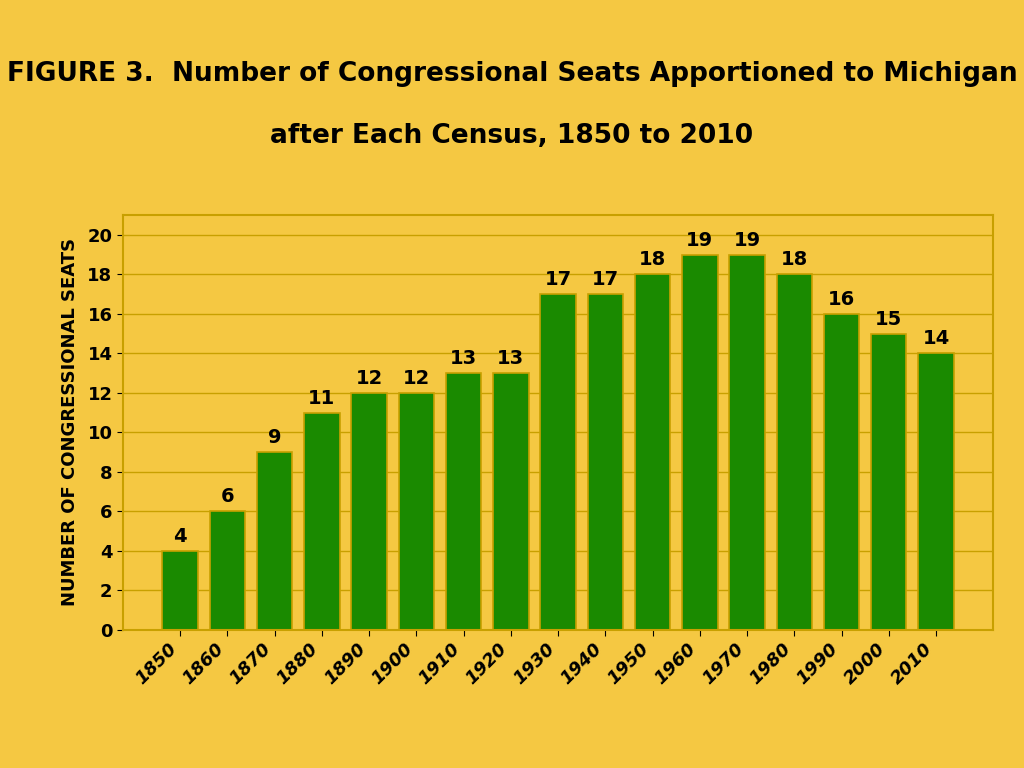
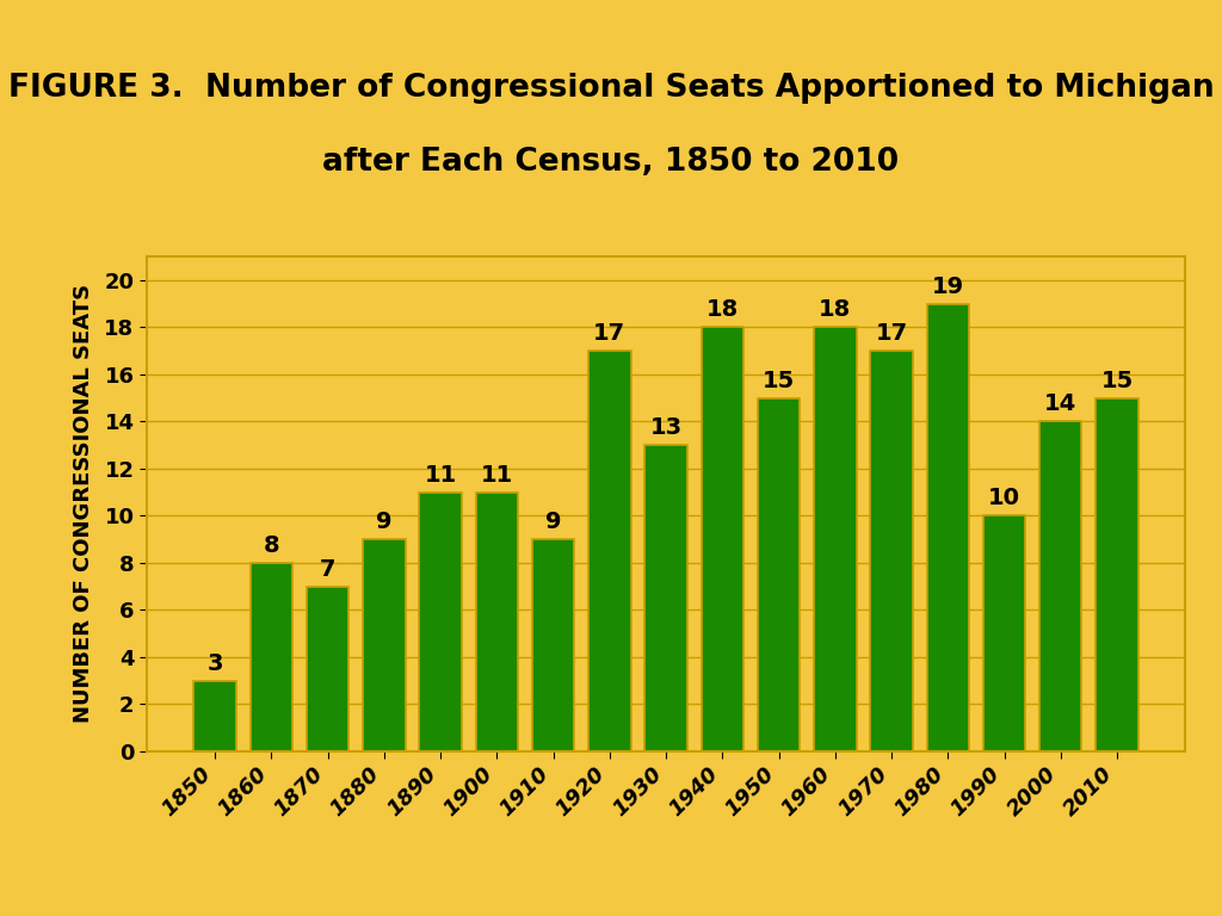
1850: 4 -> 3
1860: 6 -> 8
1870: 9 -> 7
1880: 11 -> 9
1890: 12 -> 11
1900: 12 -> 11
1910: 13 -> 9
1920: 13 -> 17
1930: 17 -> 13
1940: 17 -> 18
1950: 18 -> 15
1960: 19 -> 18
1970: 19 -> 17
1980: 18 -> 19
1990: 16 -> 10
2000: 15 -> 14
2010: 14 -> 15
